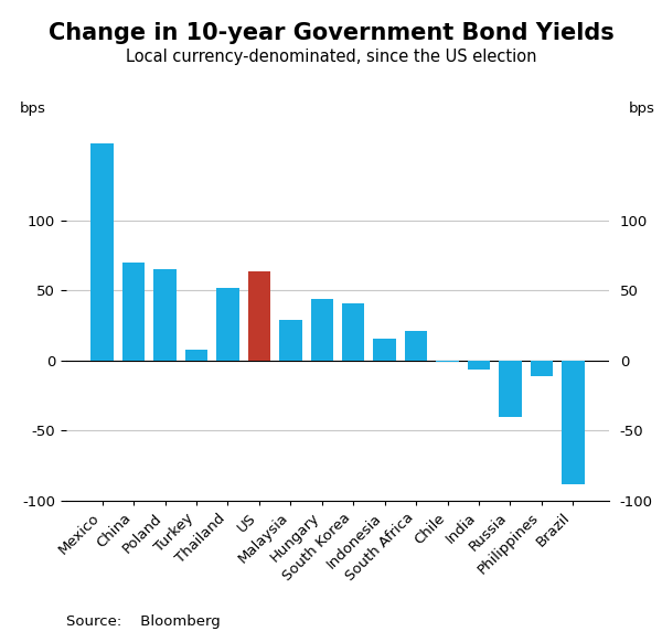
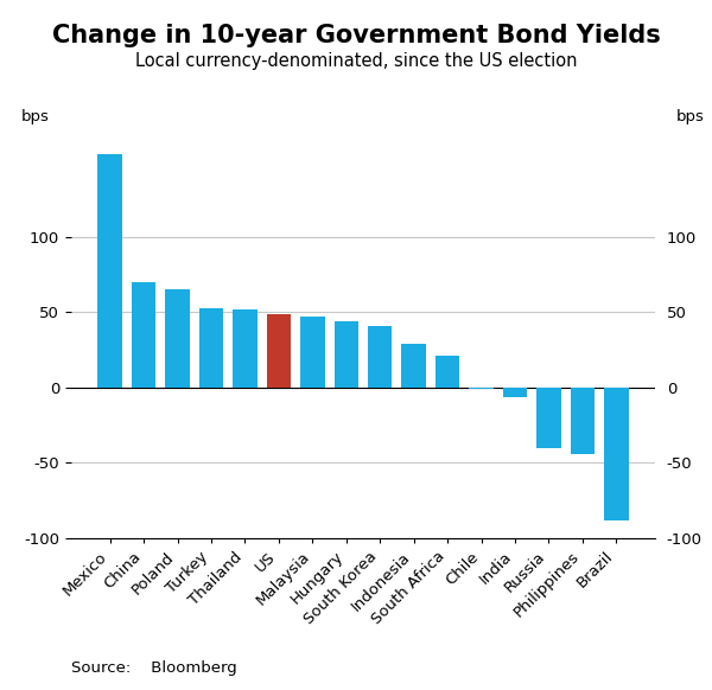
Turkey: 8 -> 53
US: 64 -> 49
Malaysia: 29 -> 47
Indonesia: 16 -> 29
Philippines: -11 -> -44
